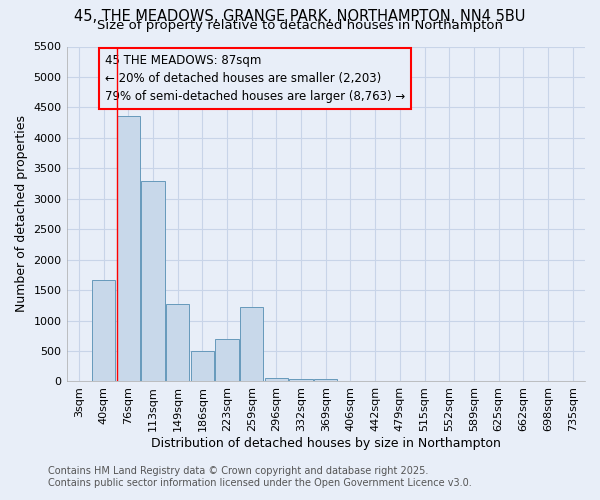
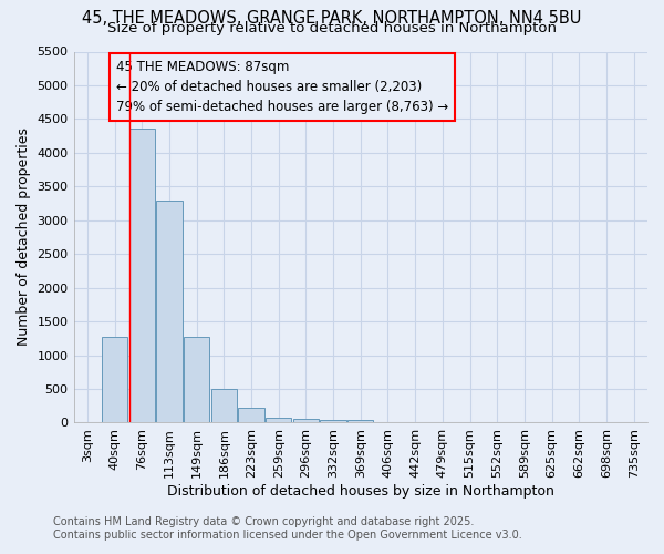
40sqm: 1660 -> 1270
223sqm: 700 -> 220
259sqm: 1220 -> 80
